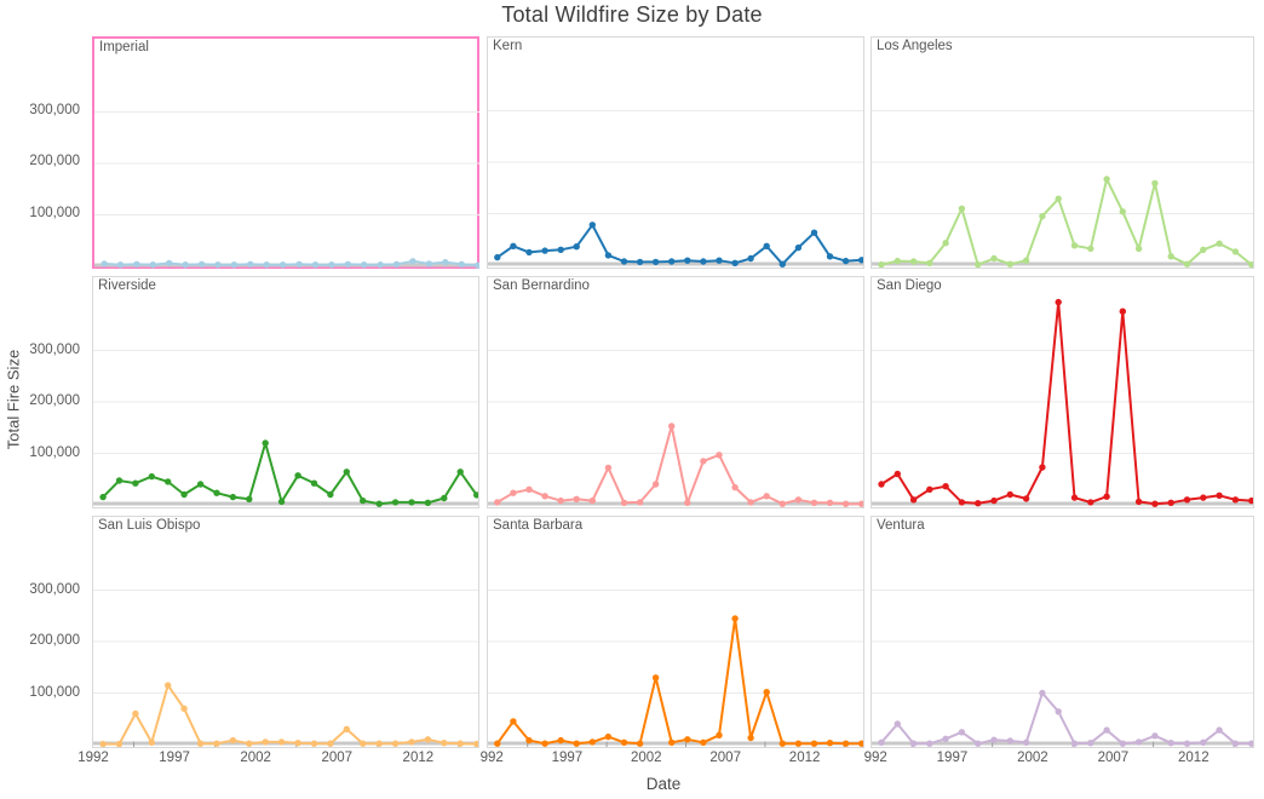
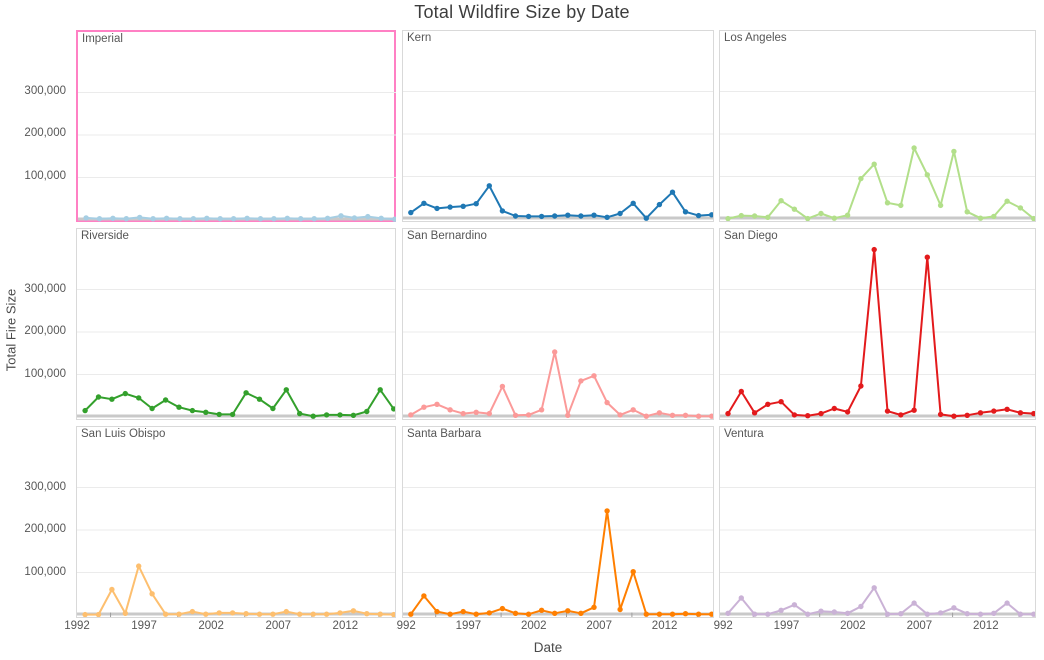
San Diego/1992: 40000 -> 10000
Los Angeles/1997: 110000 -> 20000
San Luis Obispo/1997: 70000 -> 50000
Riverside/2002: 120000 -> 10000
San Bernardino/2002: 40000 -> 20000
Santa Barbara/2002: 130000 -> 10000
Ventura/2002: 100000 -> 20000
San Luis Obispo/2007: 30000 -> 10000
Los Angeles/2012: 30000 -> 10000
